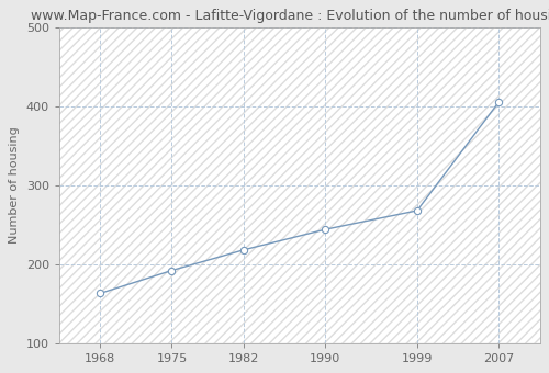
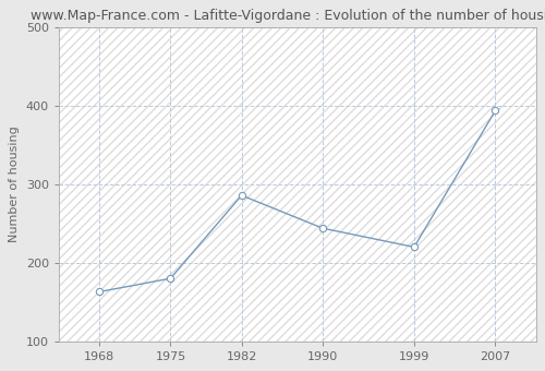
1975: 192 -> 180
1982: 218 -> 286
1999: 268 -> 220
2007: 406 -> 394
